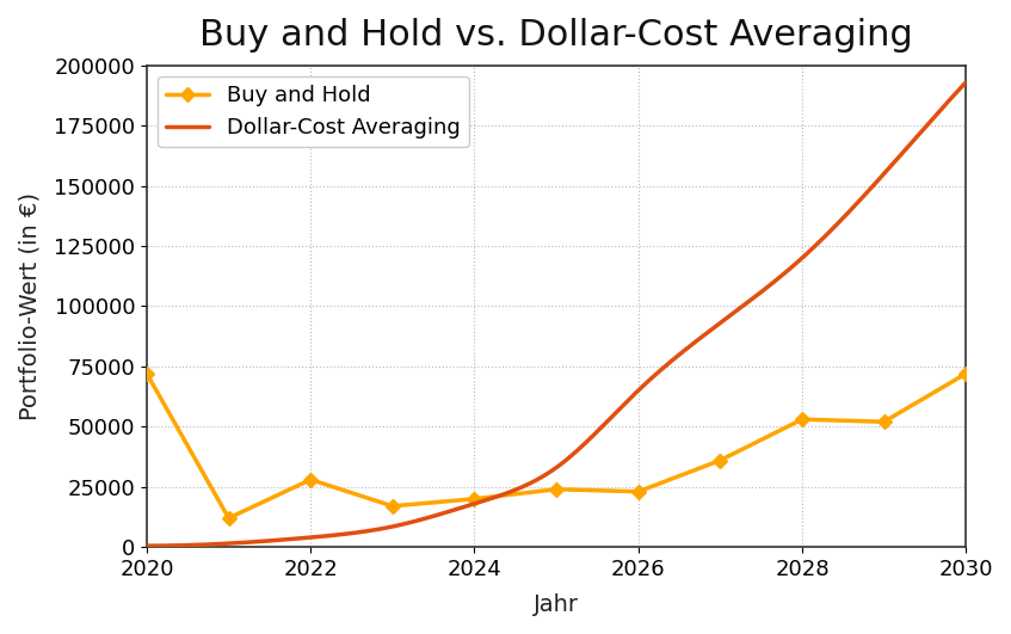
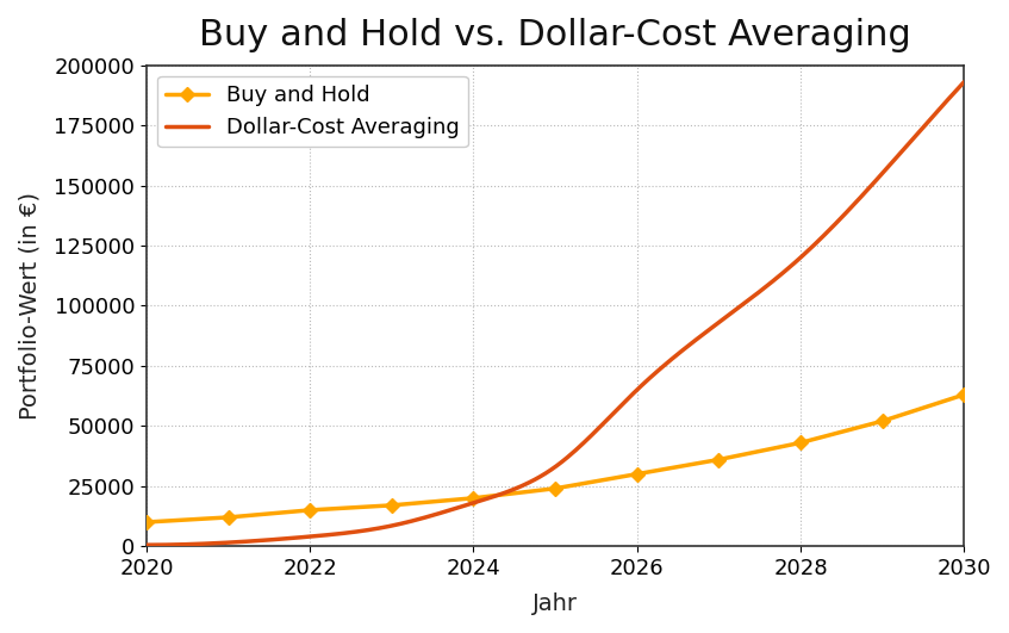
Buy and Hold/2020: 72000 -> 10000
Buy and Hold/2022: 28000 -> 15000
Buy and Hold/2026: 23000 -> 30000
Buy and Hold/2028: 53000 -> 43000
Buy and Hold/2030: 72000 -> 63000
